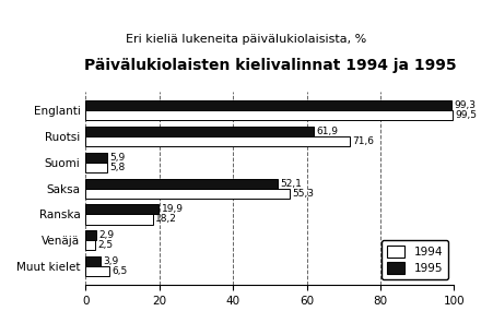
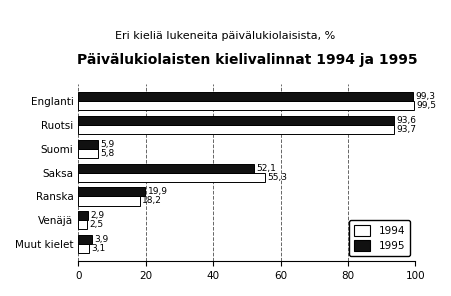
1995/Ruotsi: 61,9 -> 93,6
1994/Ruotsi: 71,6 -> 93,7
1994/Muut kielet: 6,5 -> 3,1
